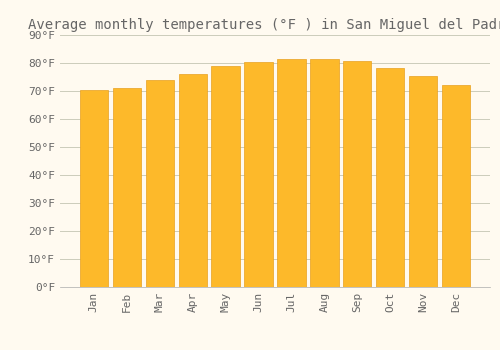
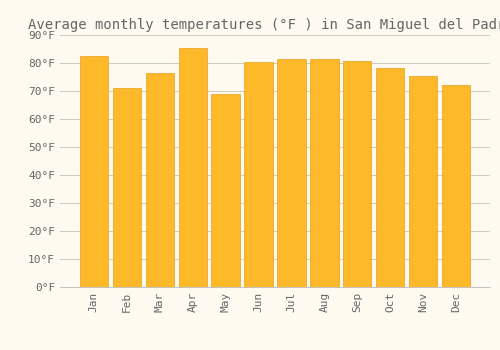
Jan: 70.5°F -> 82.5°F
Mar: 73.8°F -> 76.5°F
Apr: 76.1°F -> 85.5°F
May: 79.0°F -> 69.0°F
